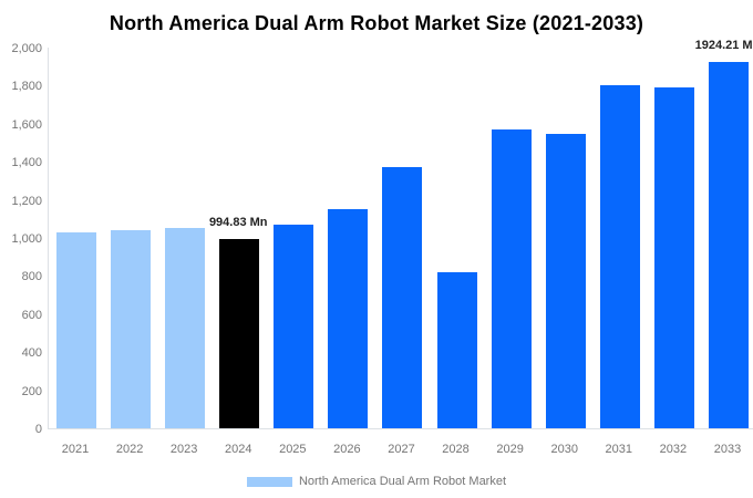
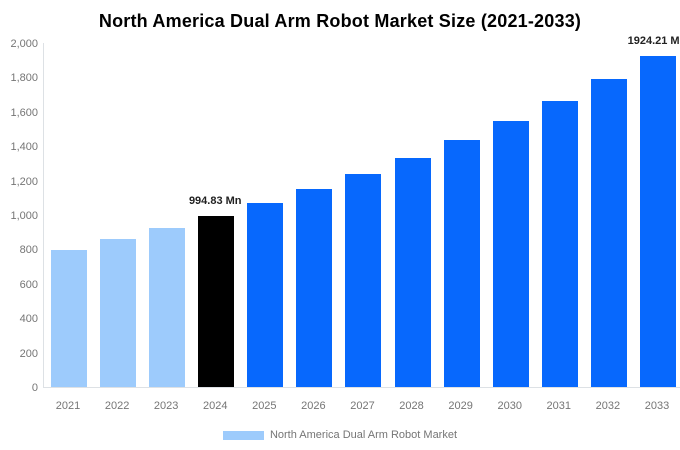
2021: 1030 -> 800
2022: 1040 -> 860
2023: 1050 -> 920
2027: 1370 -> 1240
2028: 820 -> 1330
2029: 1570 -> 1440
2031: 1800 -> 1660
